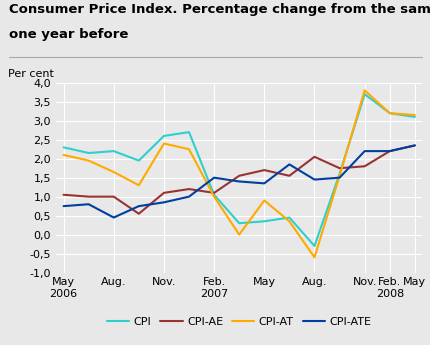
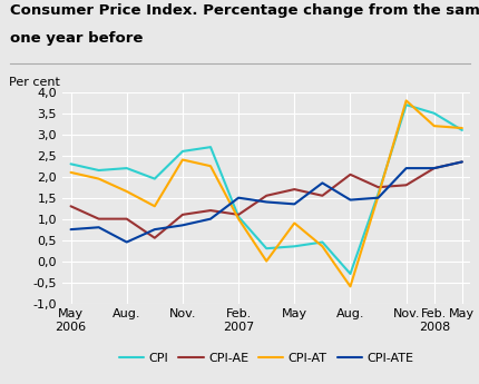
CPI-AE/May 2006: 1,05 -> 1,30
CPI/Feb. 2008: 3,20 -> 3,50
